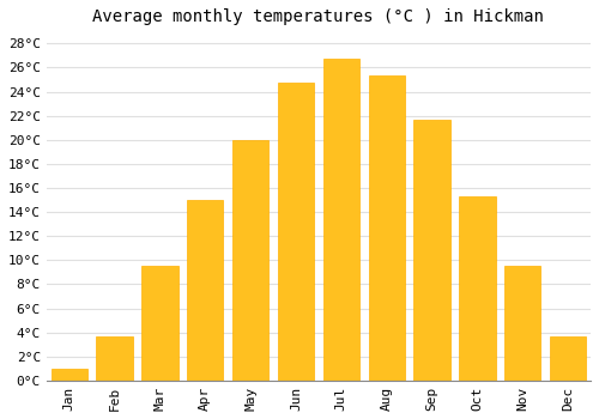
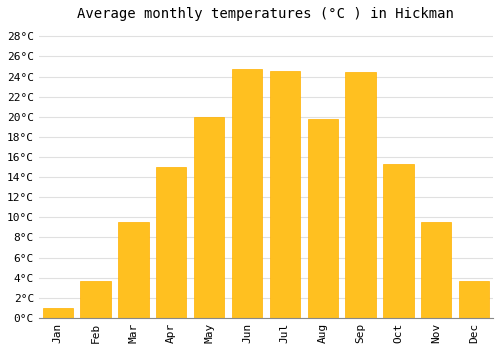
Jul: 26.7°C -> 24.6°C
Aug: 25.3°C -> 19.8°C
Sep: 21.7°C -> 24.5°C
